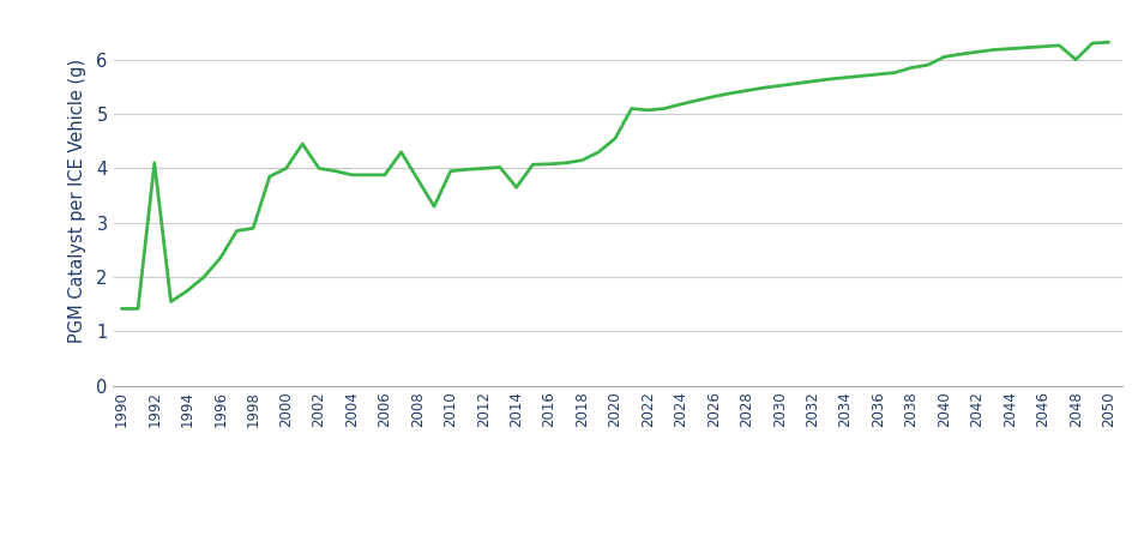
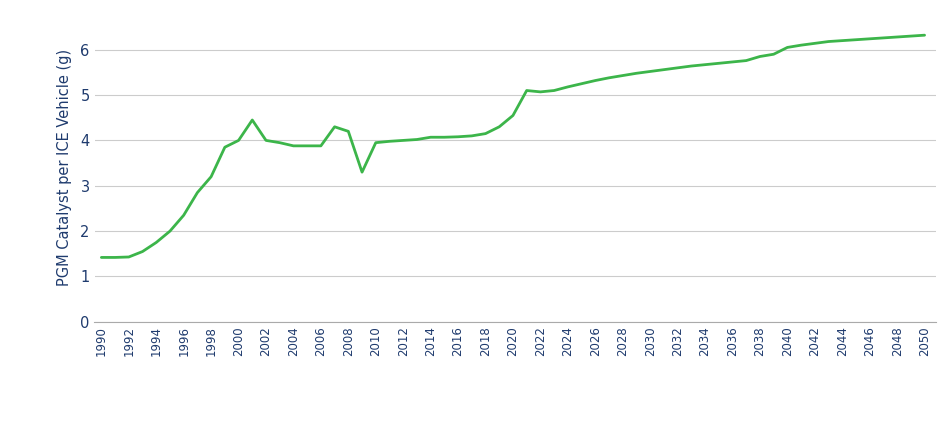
1992: 4.10 -> 1.43
1998: 2.90 -> 3.20
2008: 3.80 -> 4.20
2014: 3.65 -> 4.07
2048: 6.00 -> 6.28
